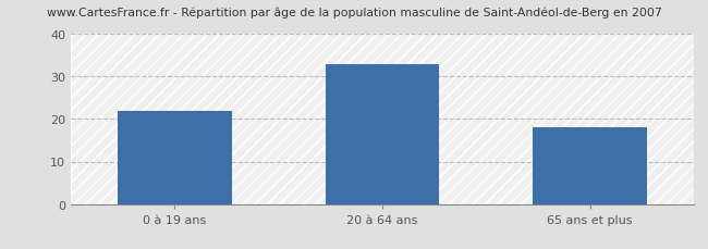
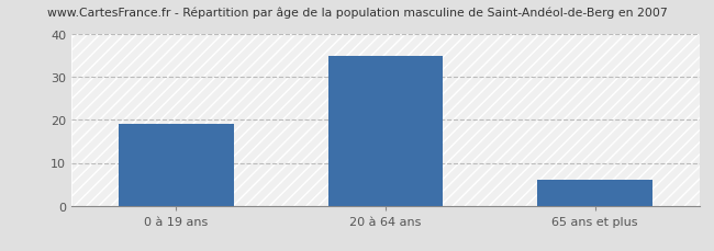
0 à 19 ans: 22 -> 19
20 à 64 ans: 33 -> 35
65 ans et plus: 18 -> 6
